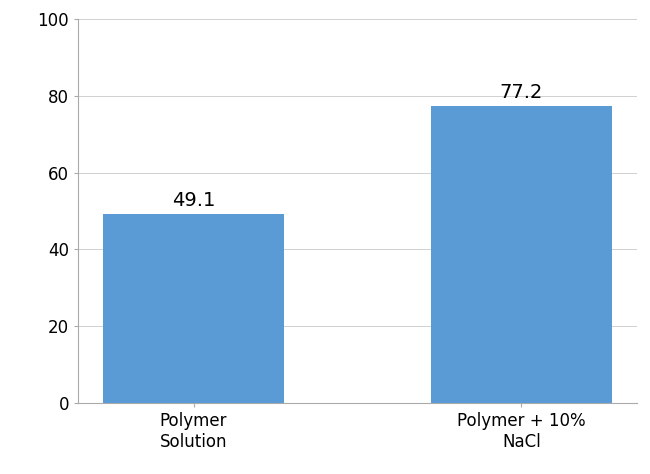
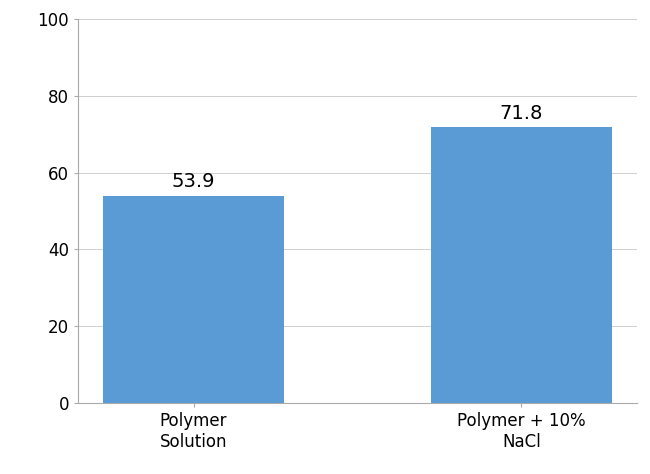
Polymer Solution: 49.1 -> 53.9
Polymer + 10% NaCl: 77.2 -> 71.8
